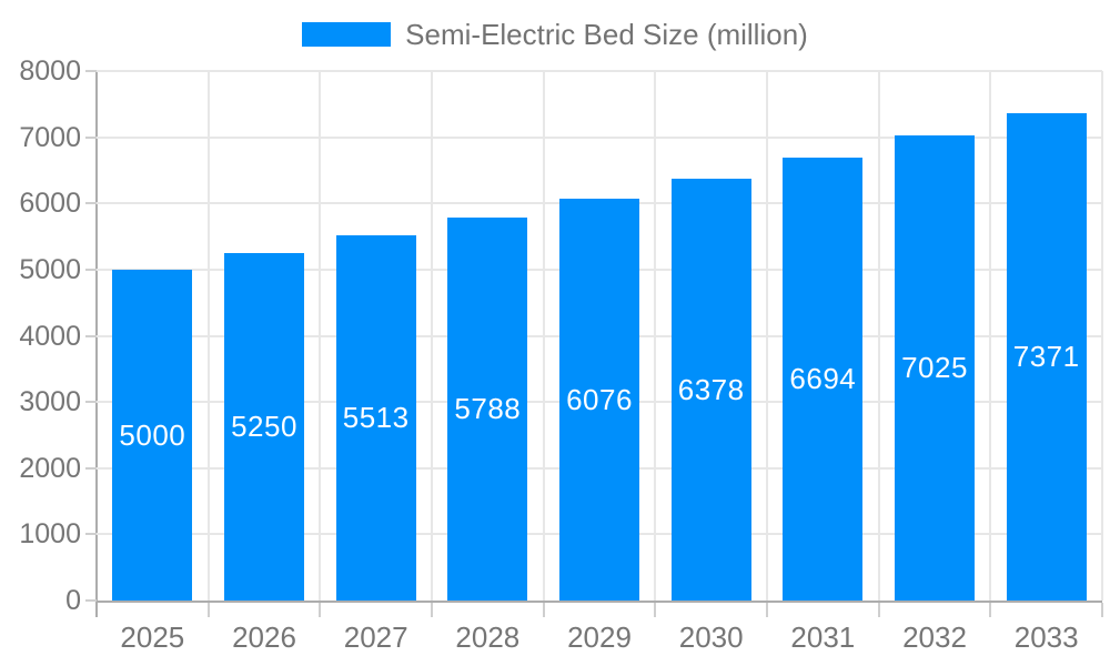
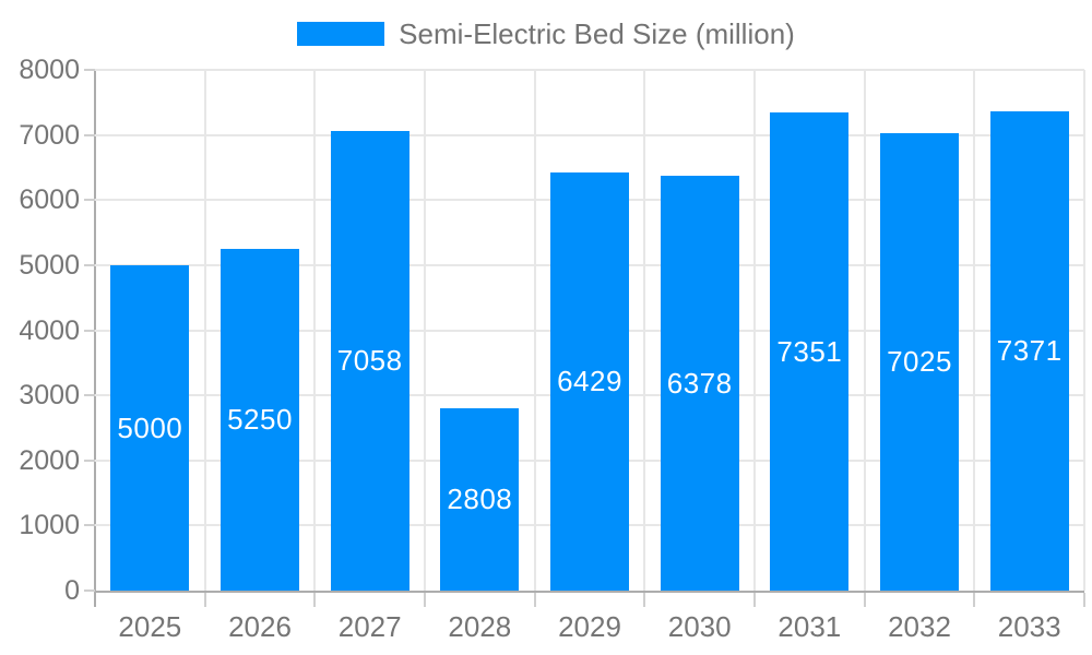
2027: 5513 -> 7058
2028: 5788 -> 2808
2029: 6076 -> 6429
2031: 6694 -> 7351
